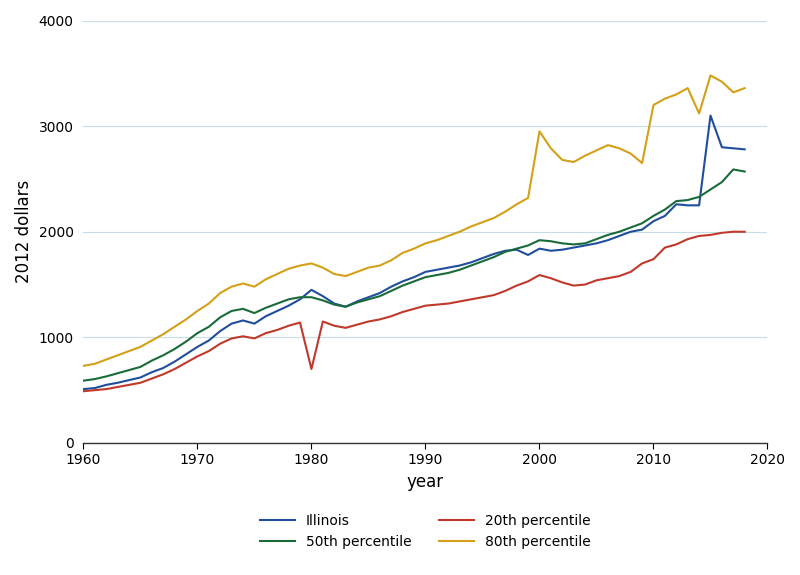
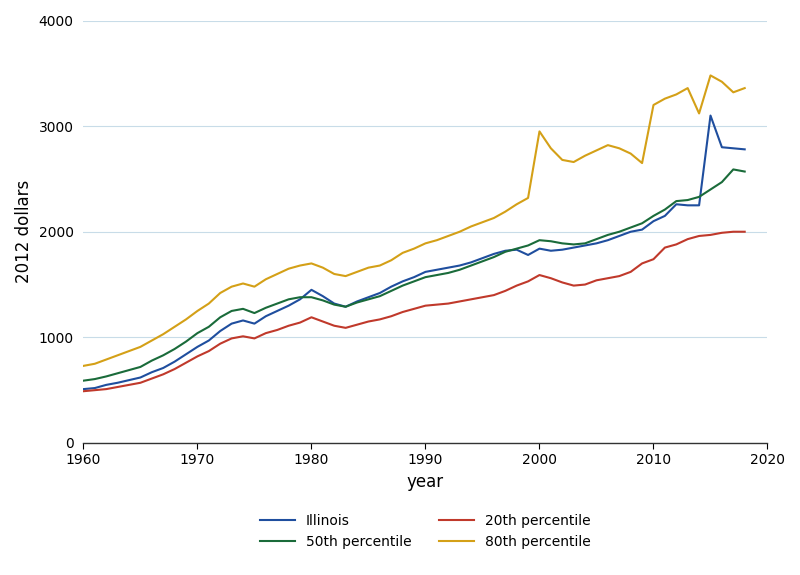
20th percentile/1980: 700 -> 1190
